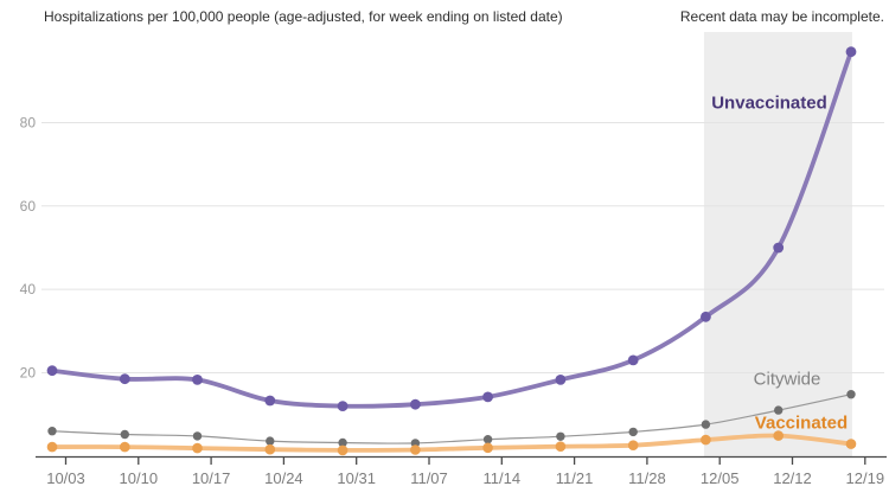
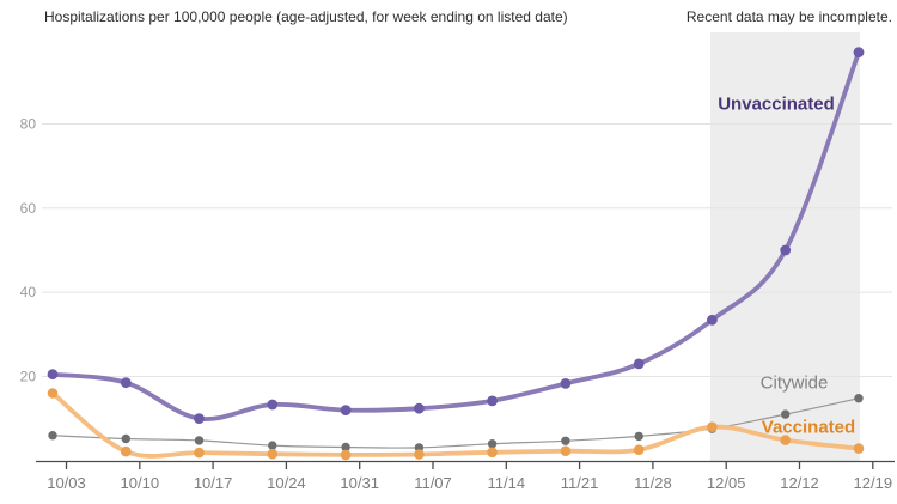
Vaccinated/10/03: 2 -> 16
Unvaccinated/10/17: 18 -> 10
Vaccinated/12/05: 4 -> 8
